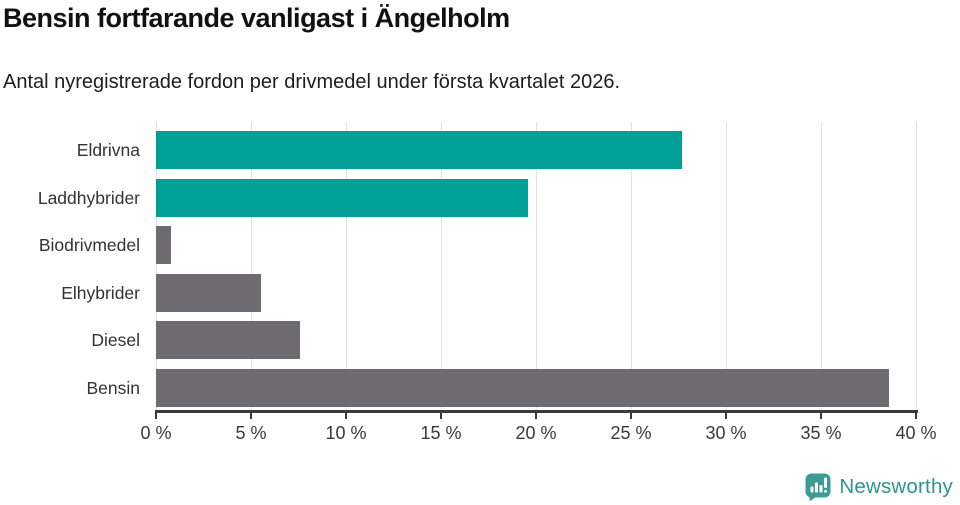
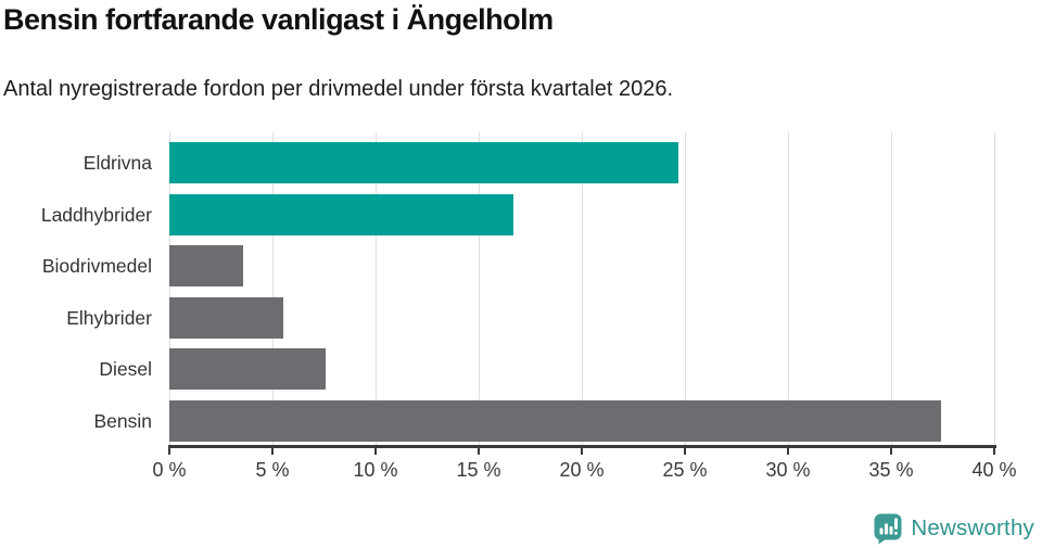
Eldrivna: 27.7% -> 24.7%
Laddhybrider: 19.6% -> 16.7%
Biodrivmedel: 0.8% -> 3.6%
Bensin: 38.6% -> 37.4%
